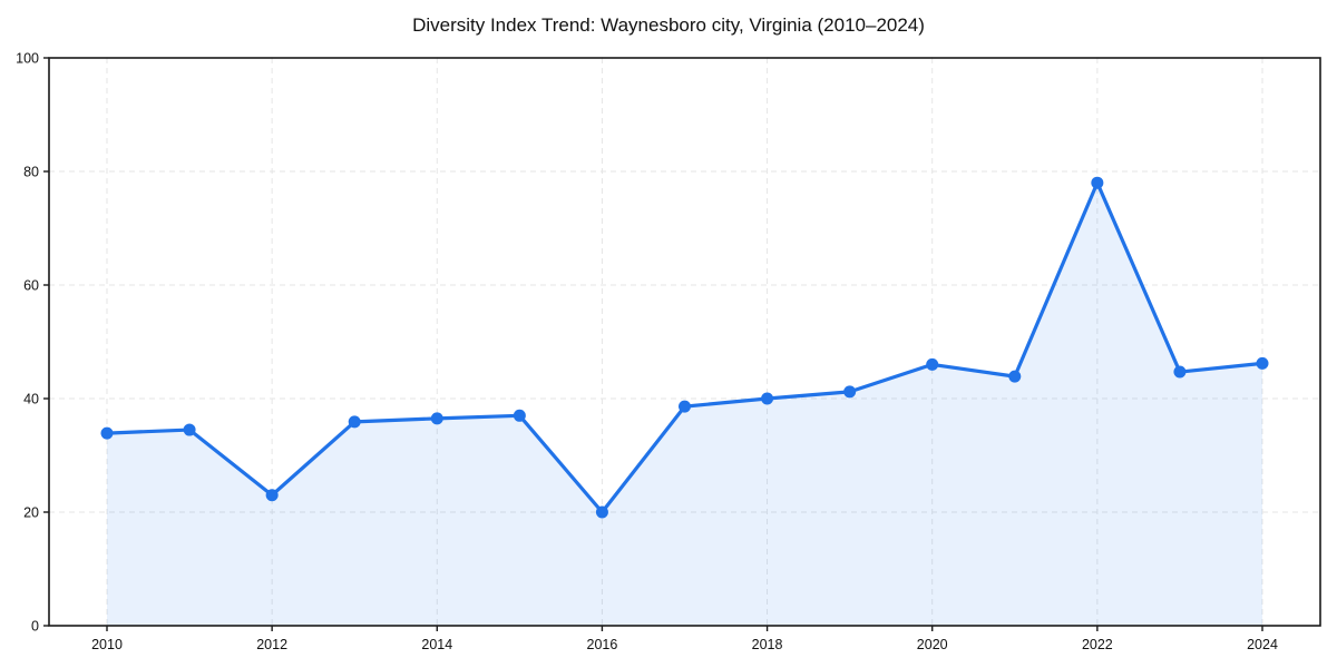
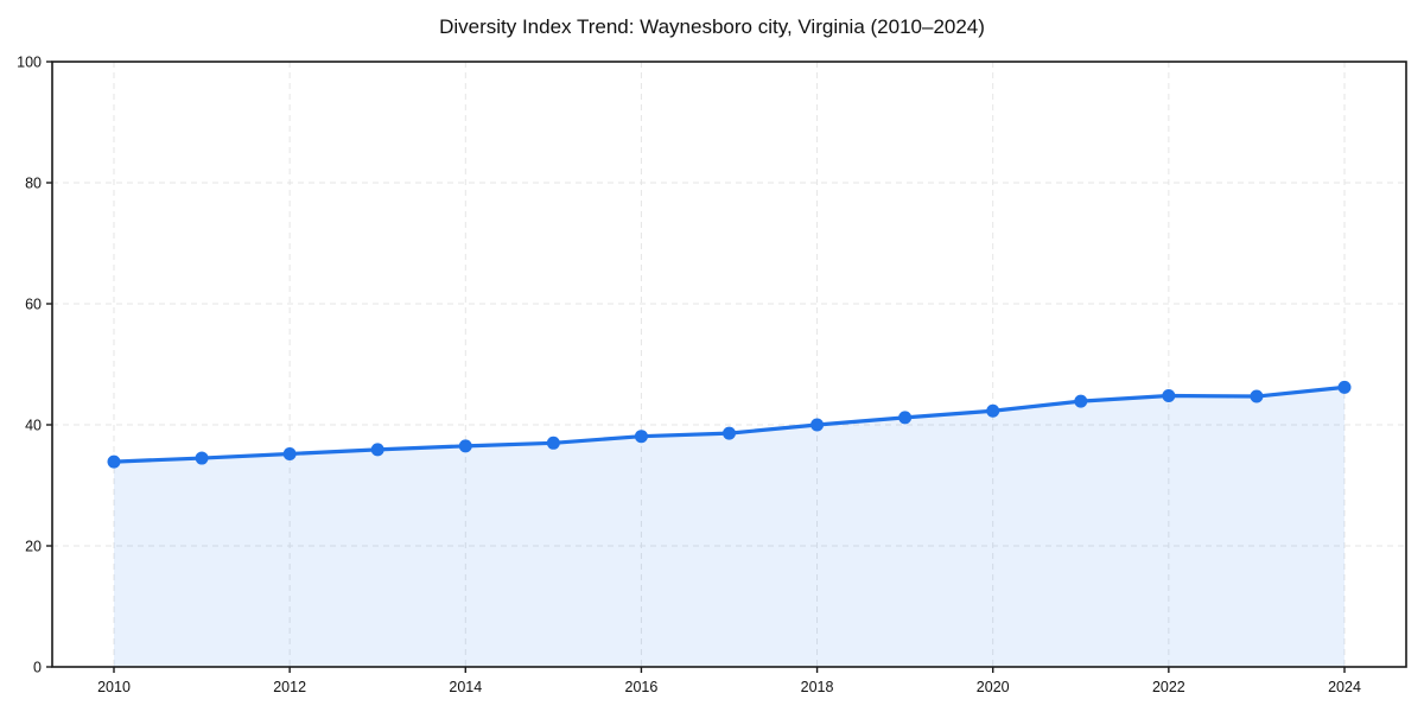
2012: 23 -> 35
2016: 20 -> 38
2020: 46 -> 42
2022: 78 -> 45
